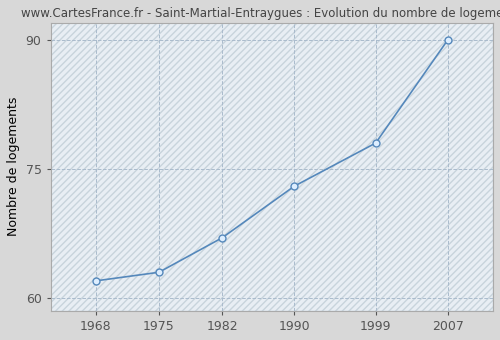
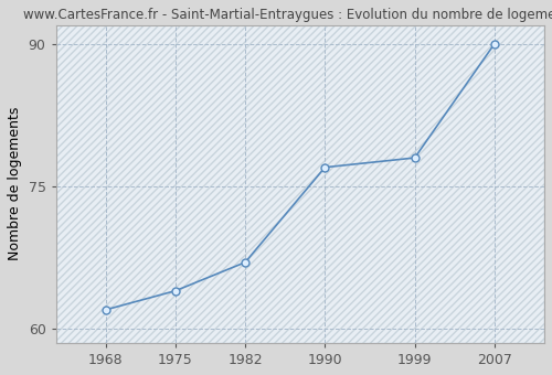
1975: 63 -> 64
1990: 73 -> 77
